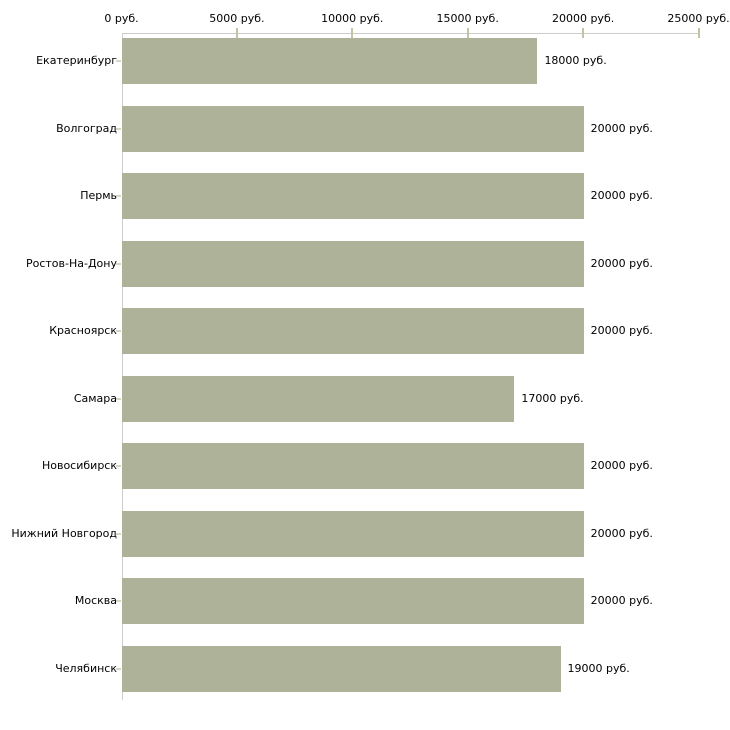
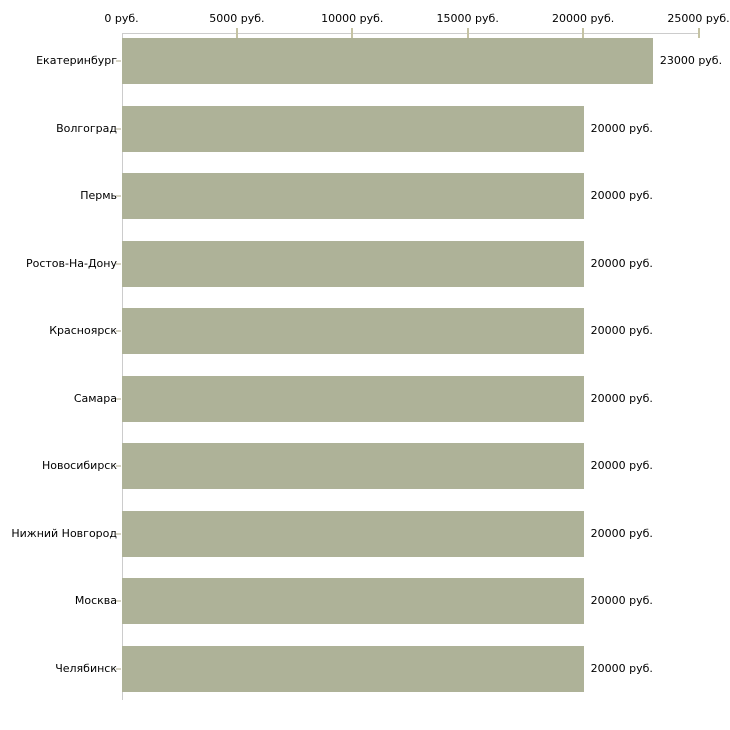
Екатеринбург: 18000 -> 23000
Самара: 17000 -> 20000
Челябинск: 19000 -> 20000
